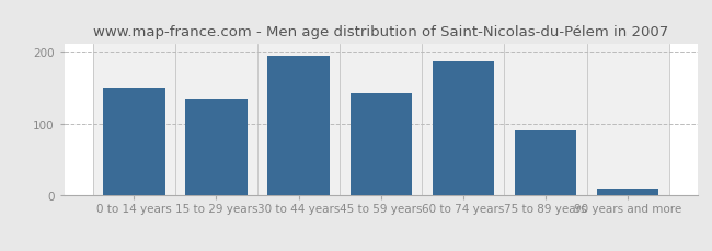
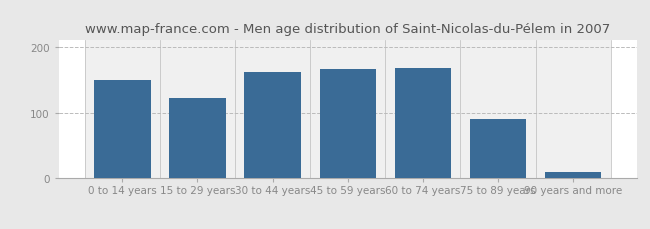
15 to 29 years: 134 -> 122
30 to 44 years: 194 -> 162
45 to 59 years: 142 -> 167
60 to 74 years: 186 -> 168
